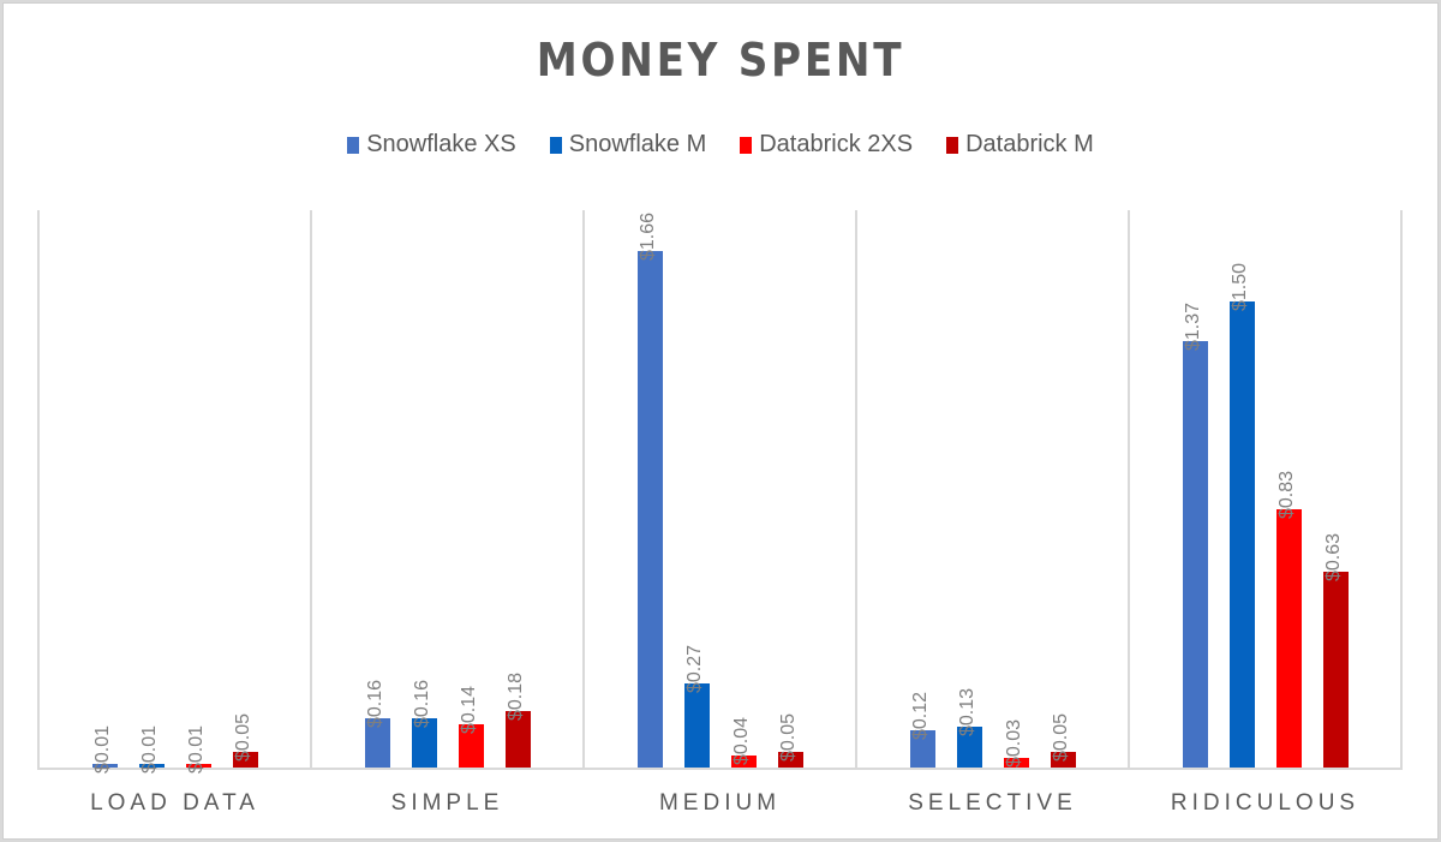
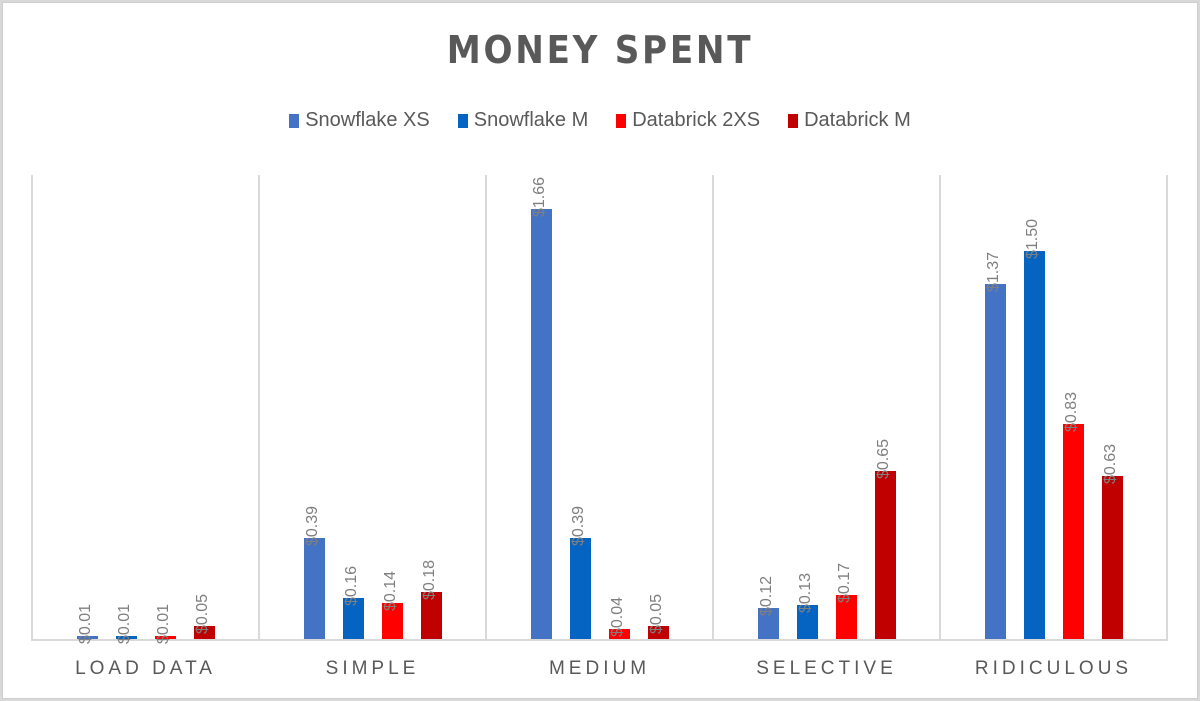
Snowflake XS/SIMPLE: $0.16 -> $0.39
Snowflake M/MEDIUM: $0.27 -> $0.39
Databrick 2XS/SELECTIVE: $0.03 -> $0.17
Databrick M/SELECTIVE: $0.05 -> $0.65
